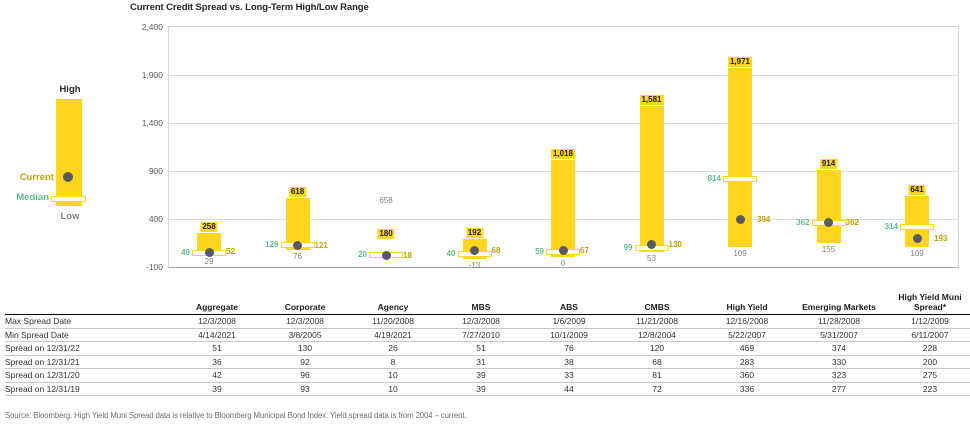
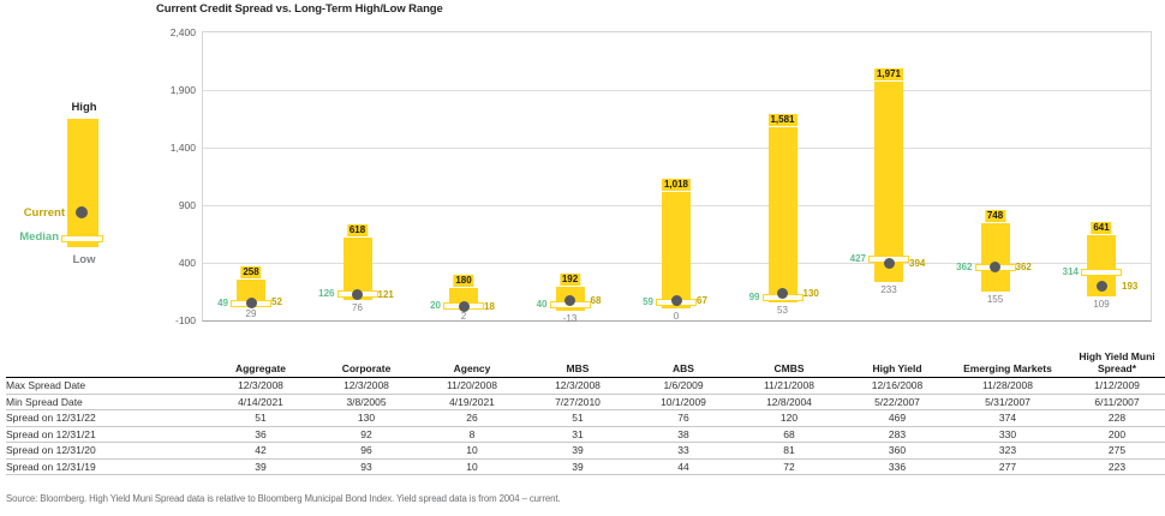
Low/Agency: 658 -> 2
Low/High Yield: 109 -> 233
Median/High Yield: 814 -> 427
High/Emerging Markets: 914 -> 748
